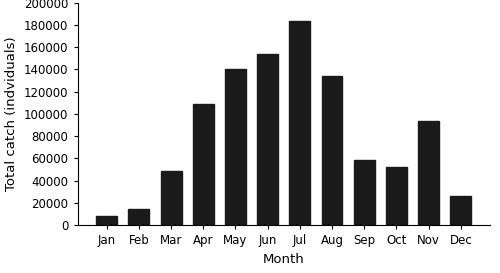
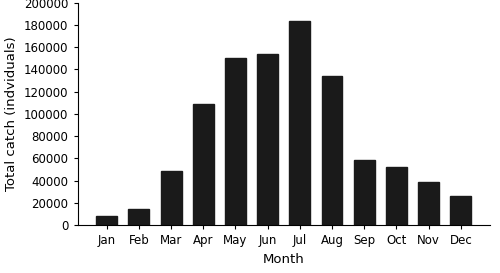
May: 140000 -> 150000
Nov: 94000 -> 39000
